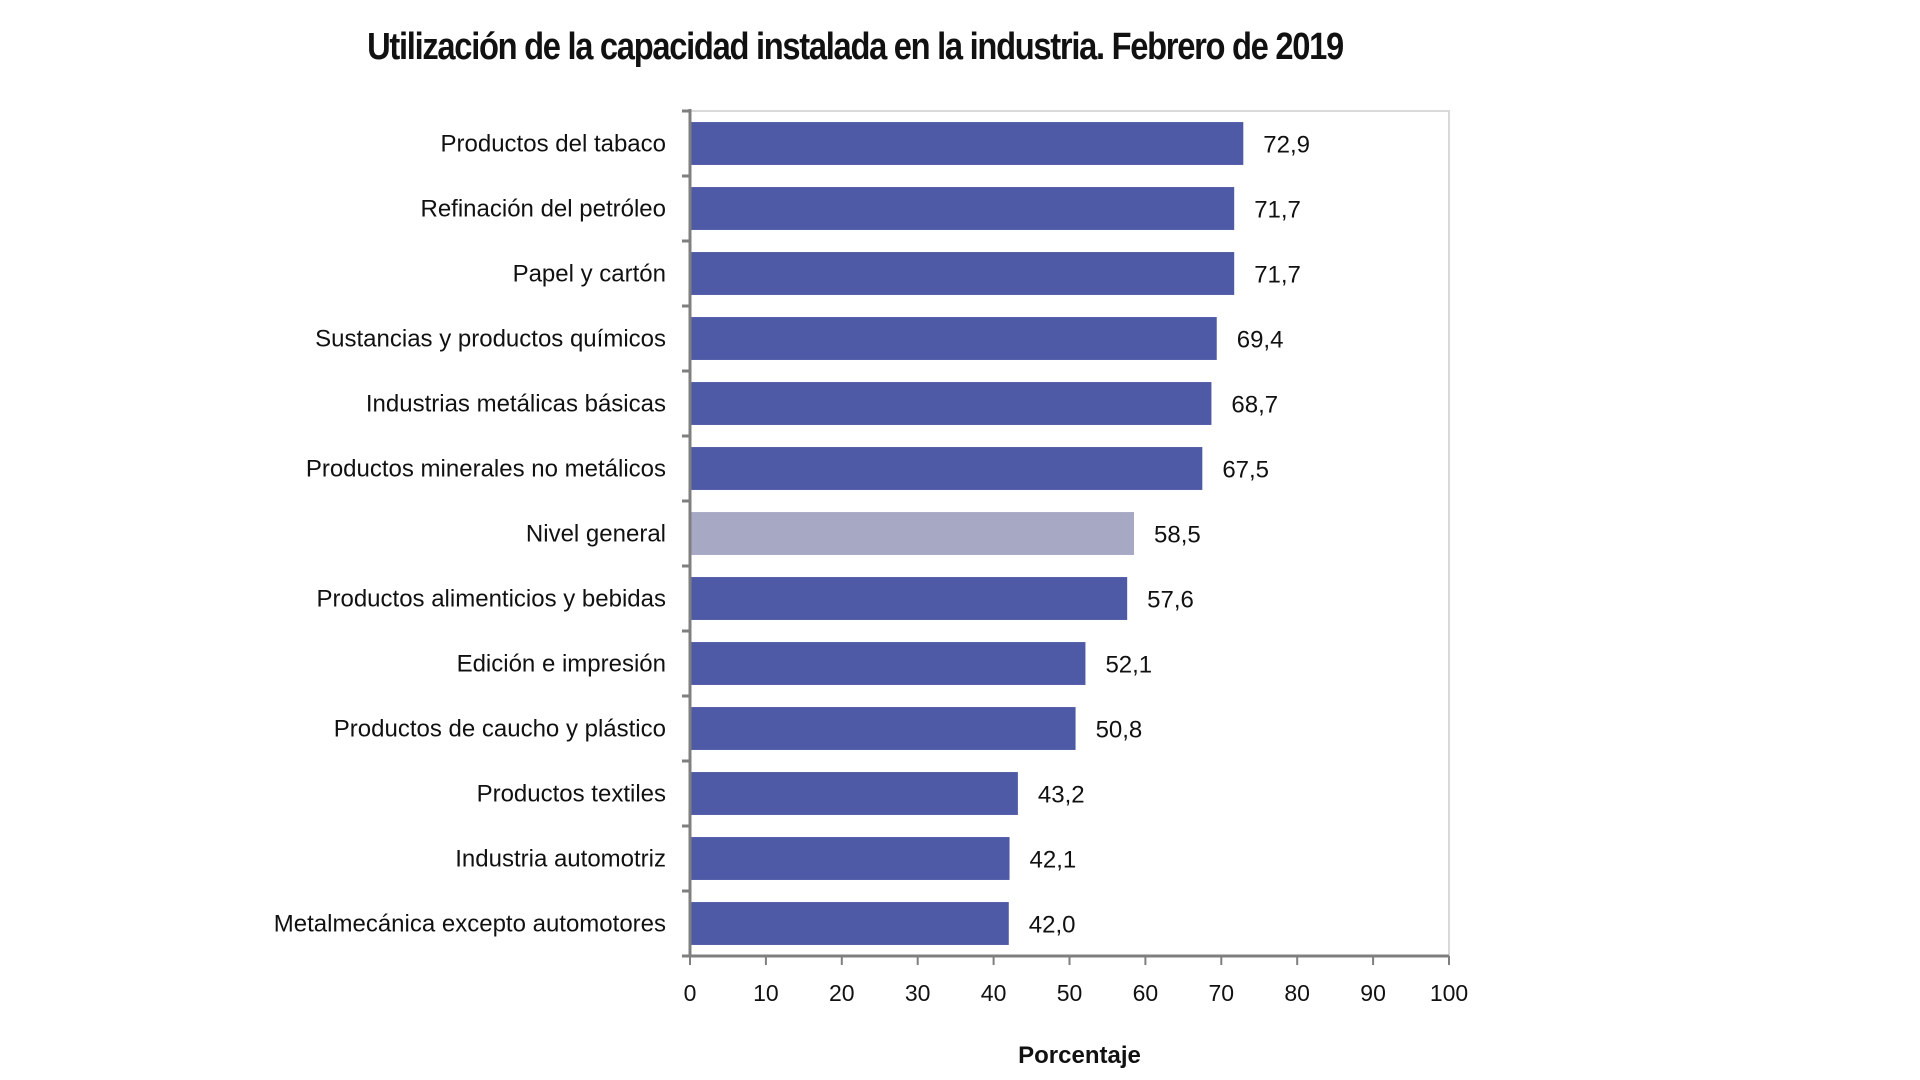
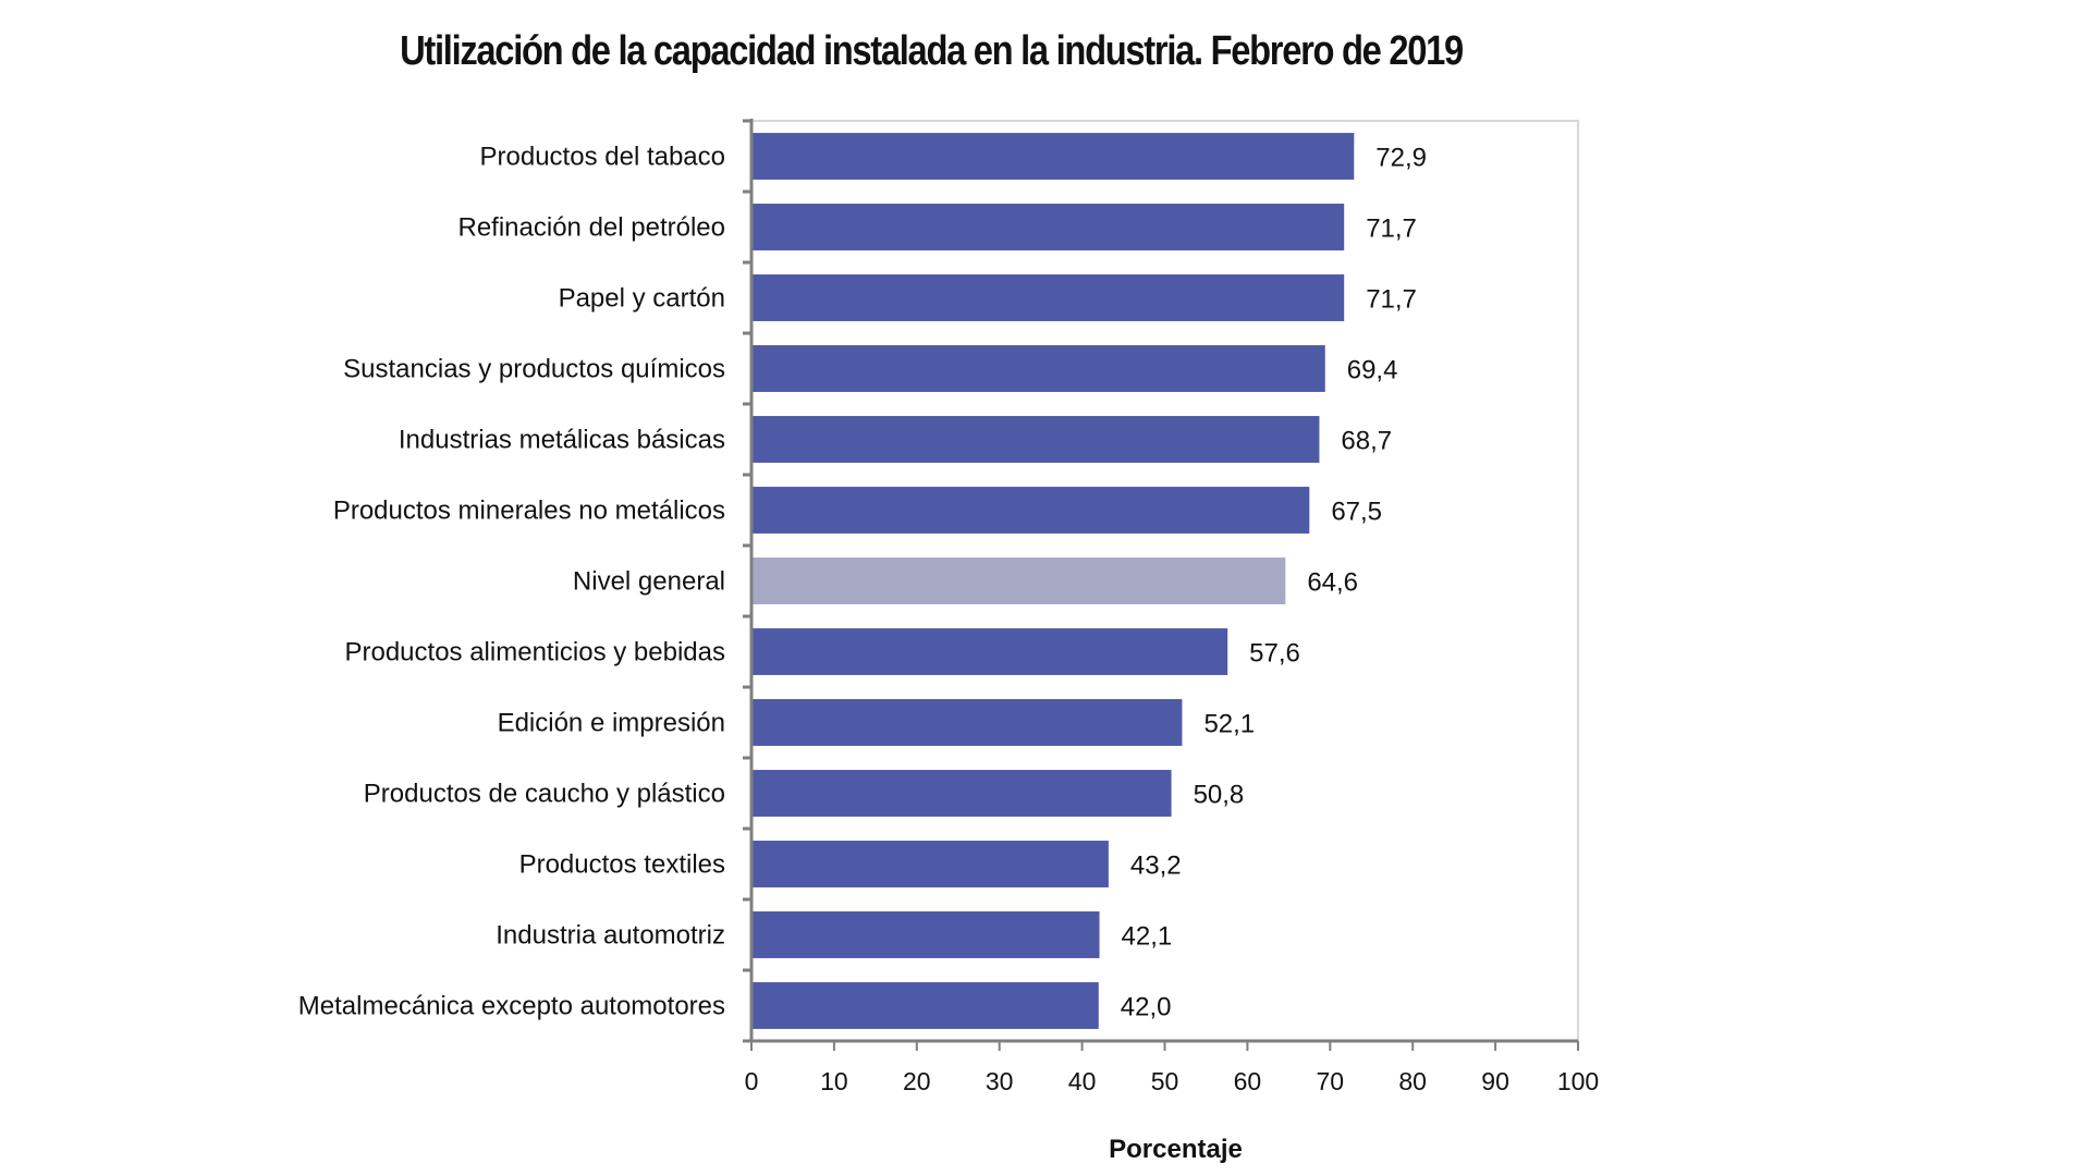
Nivel general: 58,5 -> 64,6
